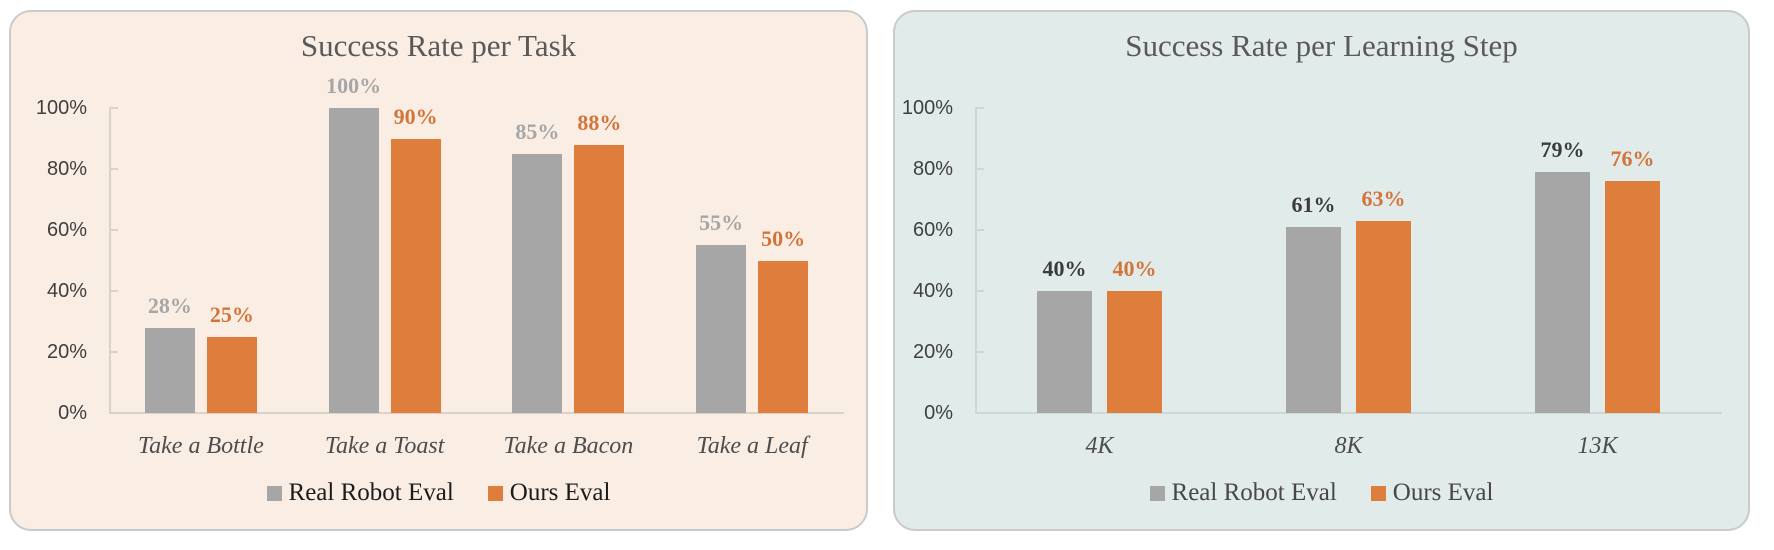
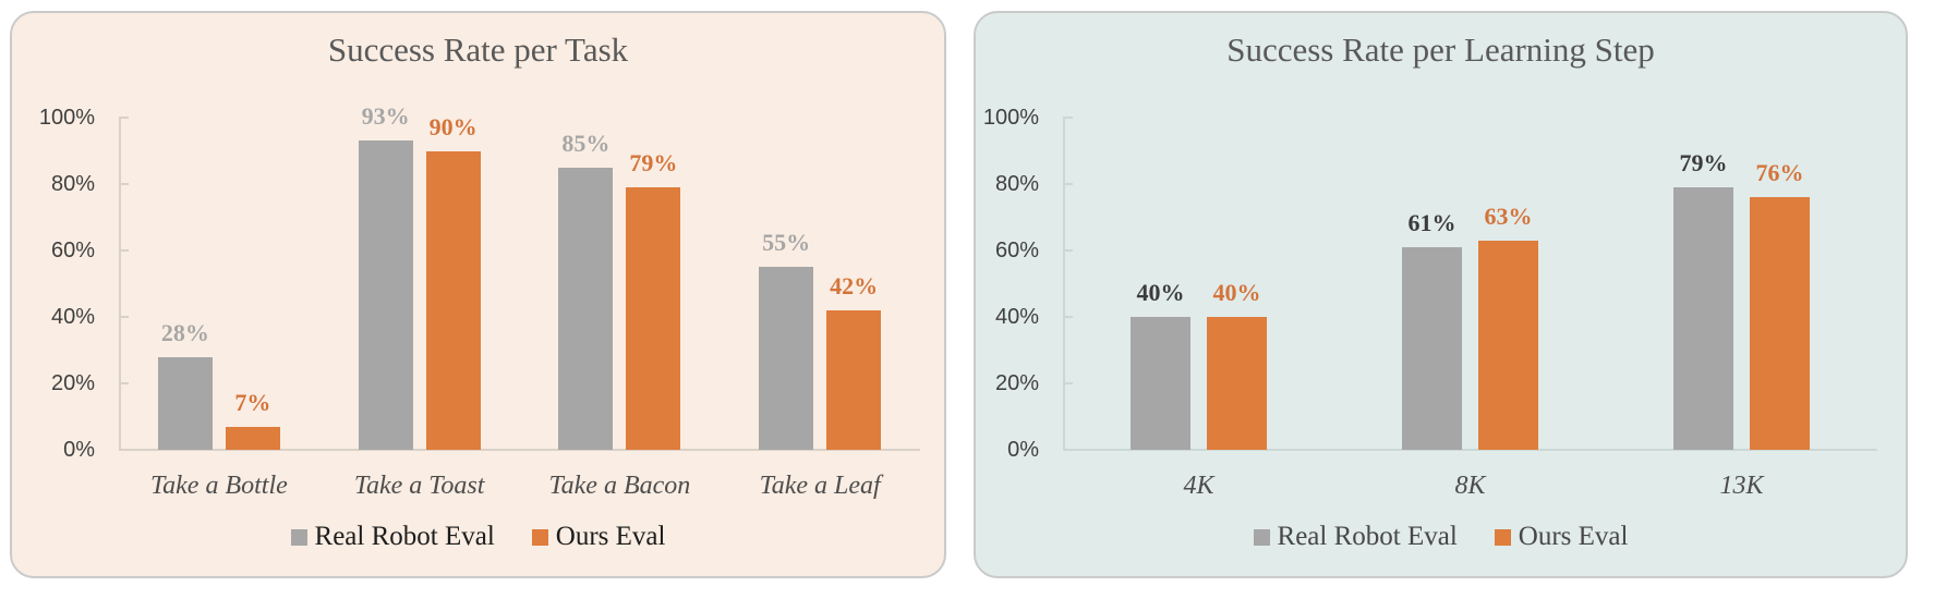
Success Rate per Task/Ours Eval/Take a Bottle: 25% -> 7%
Success Rate per Task/Real Robot Eval/Take a Toast: 100% -> 93%
Success Rate per Task/Ours Eval/Take a Bacon: 88% -> 79%
Success Rate per Task/Ours Eval/Take a Leaf: 50% -> 42%
